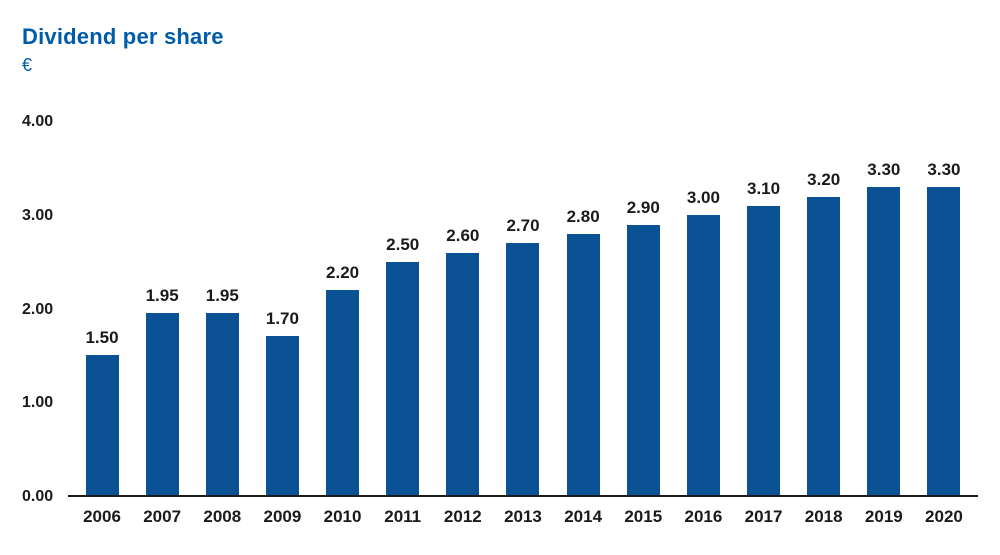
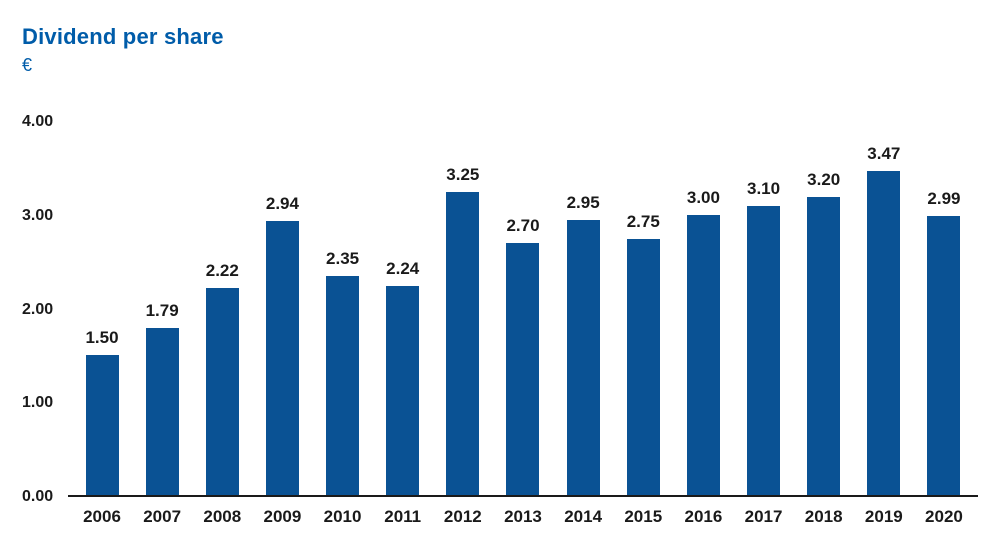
2007: 1.95 -> 1.79
2008: 1.95 -> 2.22
2009: 1.70 -> 2.94
2010: 2.20 -> 2.35
2011: 2.50 -> 2.24
2012: 2.60 -> 3.25
2014: 2.80 -> 2.95
2015: 2.90 -> 2.75
2019: 3.30 -> 3.47
2020: 3.30 -> 2.99
